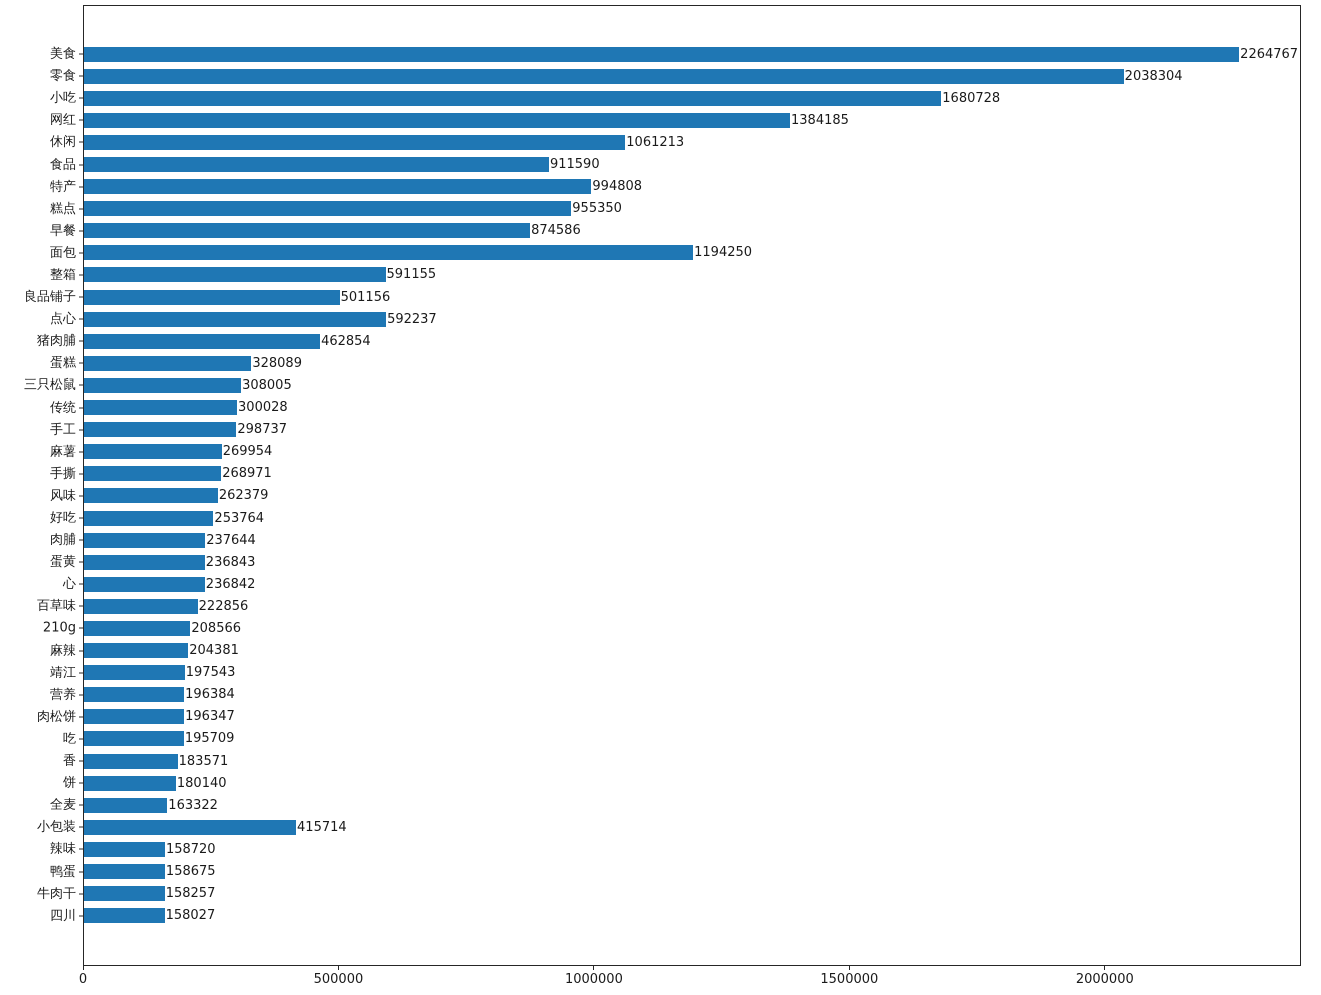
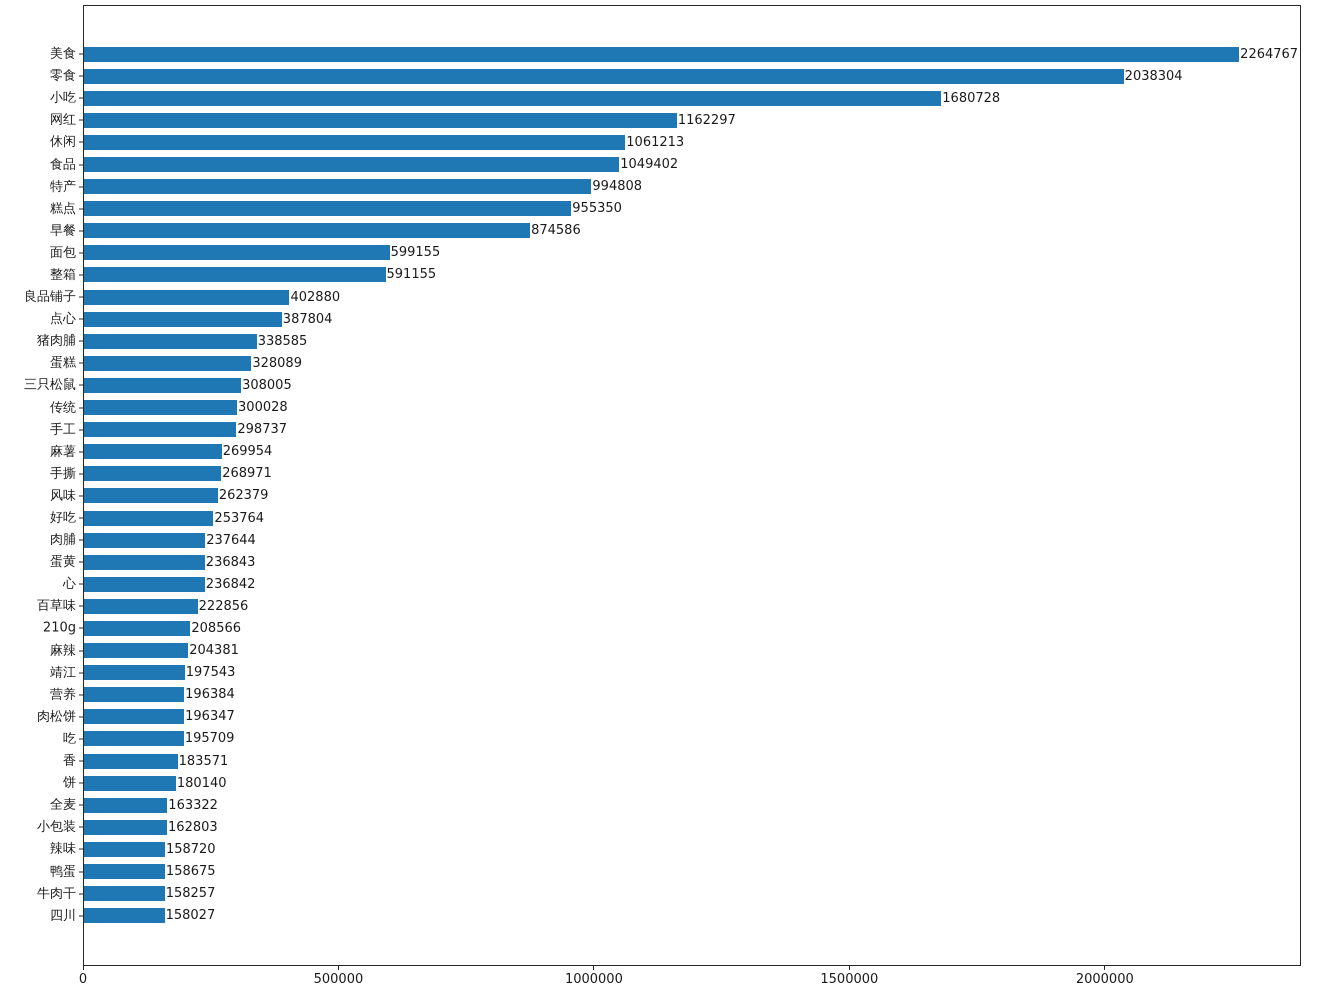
网红: 1384185 -> 1162297
食品: 911590 -> 1049402
面包: 1194250 -> 599155
良品铺子: 501156 -> 402880
点心: 592237 -> 387804
猪肉脯: 462854 -> 338585
小包装: 415714 -> 162803
